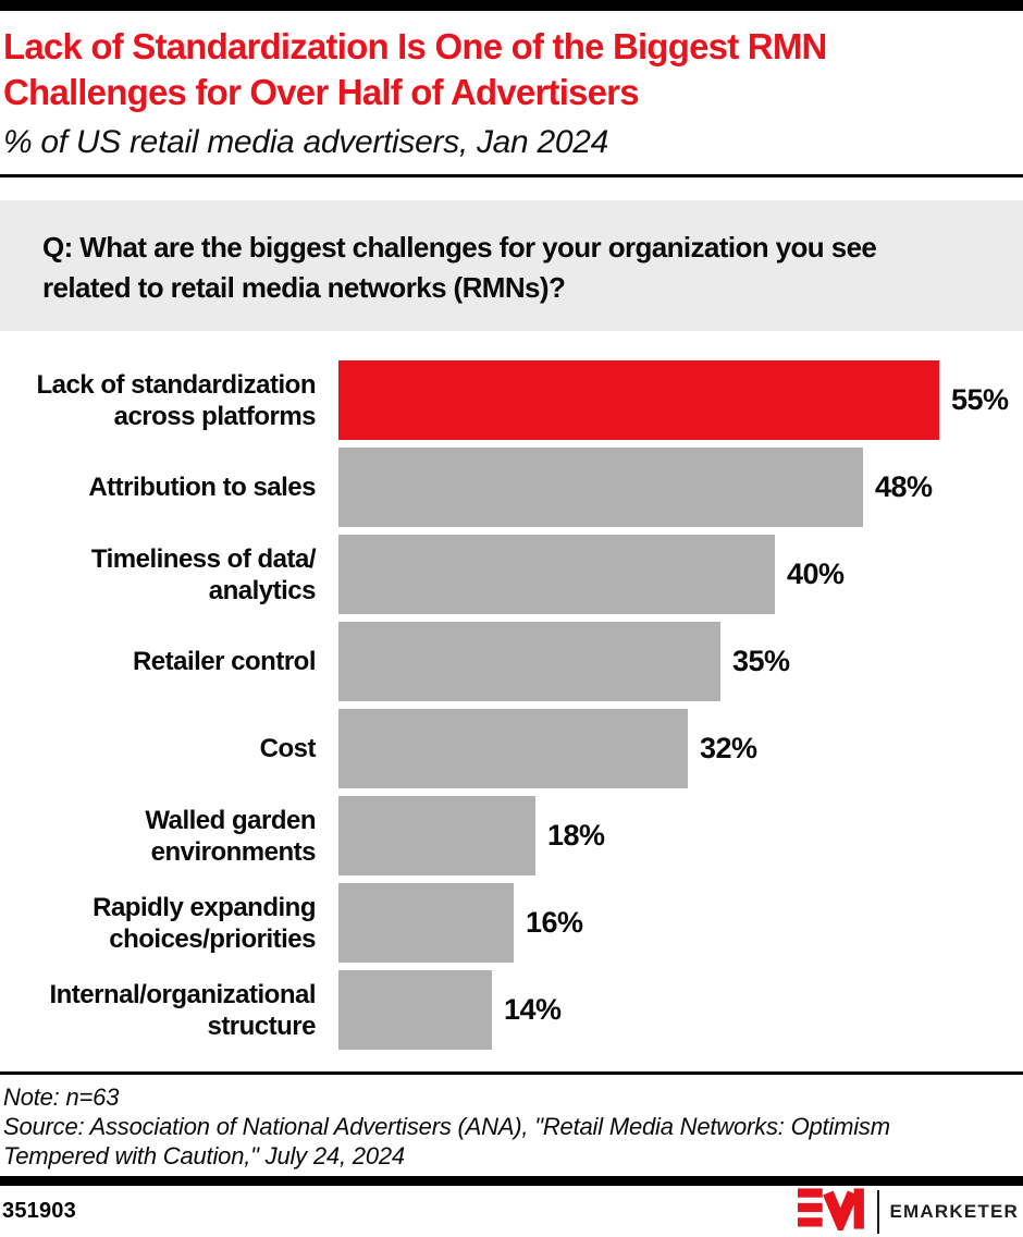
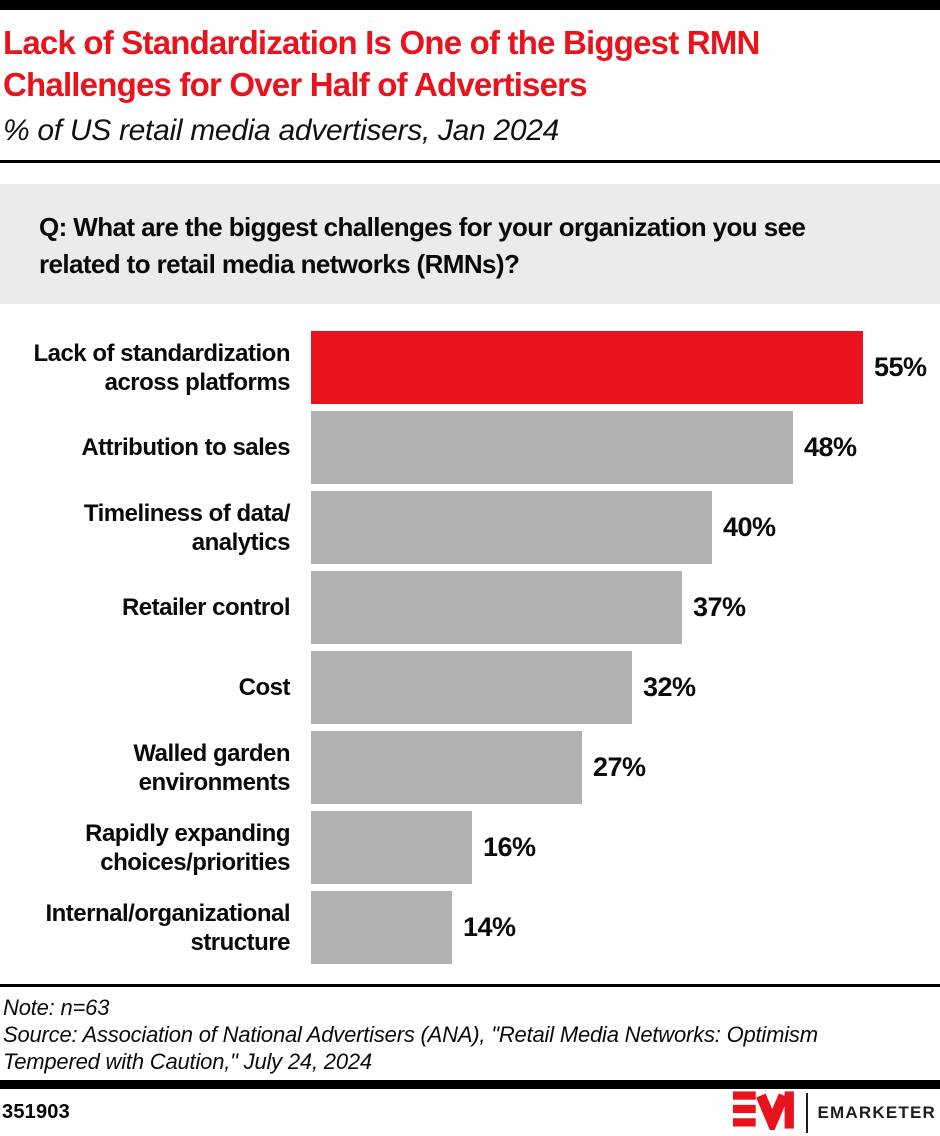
Retailer control: 35% -> 37%
Walled garden environments: 18% -> 27%
